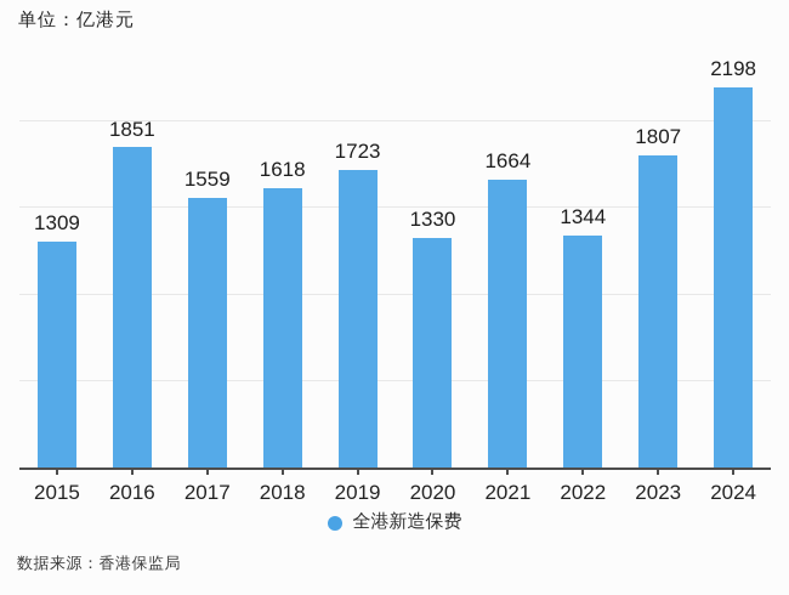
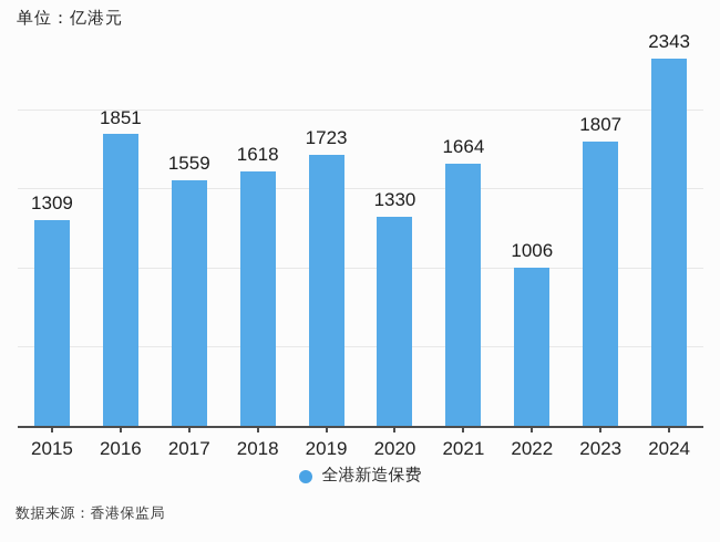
2022: 1344 -> 1006
2024: 2198 -> 2343
